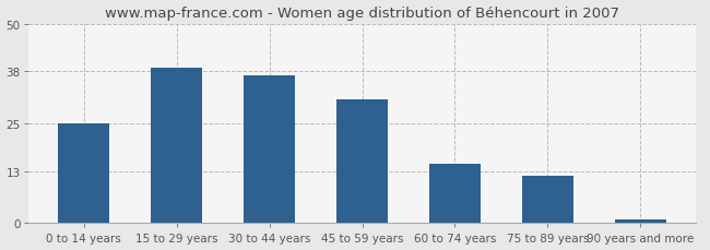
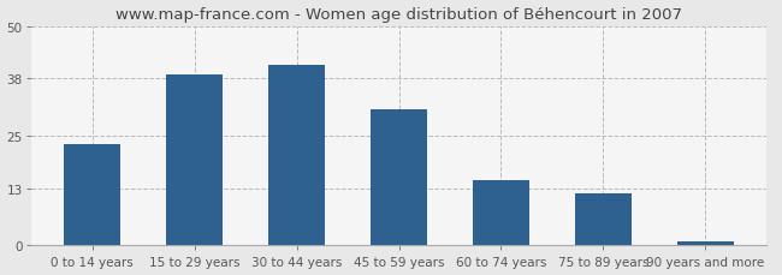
0 to 14 years: 25 -> 23
30 to 44 years: 37 -> 41
